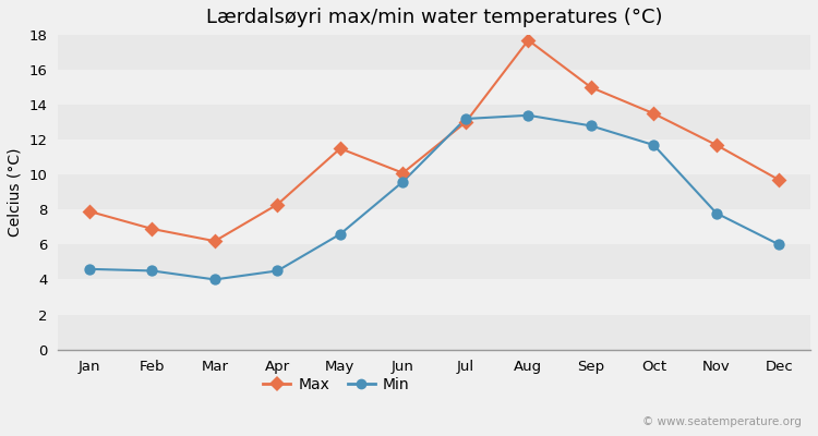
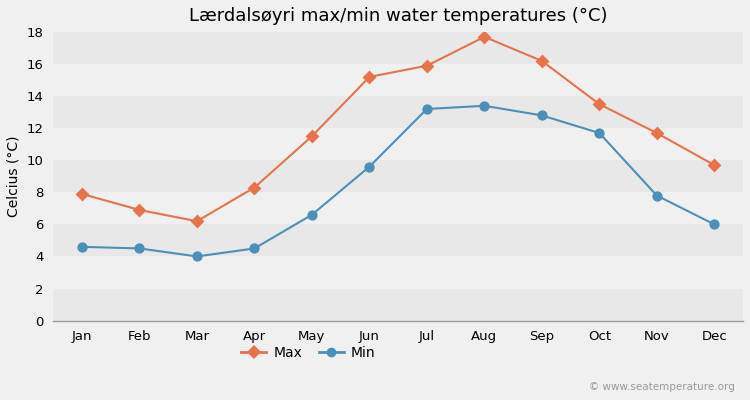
Max/Jun: 10.1 -> 15.2
Max/Jul: 13.0 -> 15.9
Max/Sep: 15.0 -> 16.2
